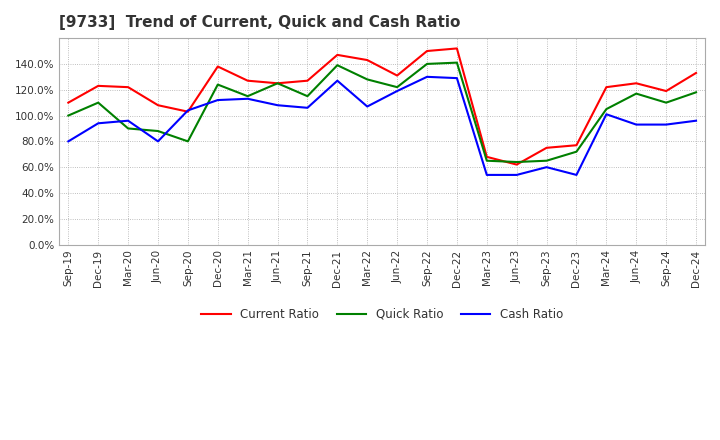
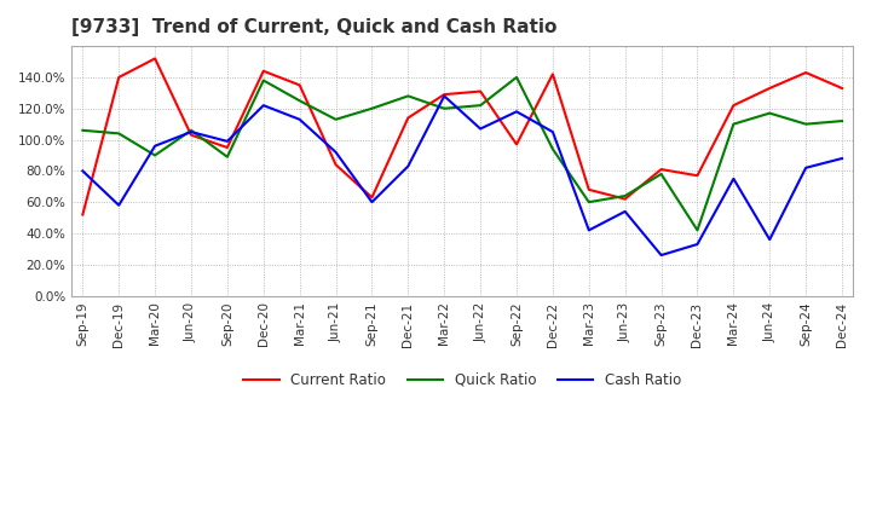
Current Ratio/Sep-19: 110% -> 52%
Quick Ratio/Sep-19: 100% -> 106%
Current Ratio/Dec-19: 123% -> 140%
Quick Ratio/Dec-19: 110% -> 104%
Cash Ratio/Dec-19: 94% -> 58%
Current Ratio/Mar-20: 122% -> 152%
Current Ratio/Jun-20: 108% -> 103%
Quick Ratio/Jun-20: 88% -> 106%
Cash Ratio/Jun-20: 80% -> 105%
Current Ratio/Sep-20: 103% -> 95%
Quick Ratio/Sep-20: 80% -> 89%
Cash Ratio/Sep-20: 104% -> 99%
Current Ratio/Dec-20: 138% -> 144%
Quick Ratio/Dec-20: 124% -> 138%
Cash Ratio/Dec-20: 112% -> 122%
Current Ratio/Mar-21: 127% -> 135%
Quick Ratio/Mar-21: 115% -> 125%
Current Ratio/Jun-21: 125% -> 84%
Quick Ratio/Jun-21: 125% -> 113%
Cash Ratio/Jun-21: 108% -> 92%
Current Ratio/Sep-21: 127% -> 63%
Quick Ratio/Sep-21: 115% -> 120%
Cash Ratio/Sep-21: 106% -> 60%
Current Ratio/Dec-21: 147% -> 114%
Quick Ratio/Dec-21: 139% -> 128%
Cash Ratio/Dec-21: 127% -> 83%
Current Ratio/Mar-22: 143% -> 129%
Quick Ratio/Mar-22: 128% -> 120%
Cash Ratio/Mar-22: 107% -> 128%
Cash Ratio/Jun-22: 119% -> 107%
Current Ratio/Sep-22: 150% -> 97%
Cash Ratio/Sep-22: 130% -> 118%
Current Ratio/Dec-22: 152% -> 142%
Quick Ratio/Dec-22: 141% -> 94%
Cash Ratio/Dec-22: 129% -> 105%
Quick Ratio/Mar-23: 65% -> 60%
Cash Ratio/Mar-23: 54% -> 42%
Current Ratio/Sep-23: 75% -> 81%
Quick Ratio/Sep-23: 65% -> 78%
Cash Ratio/Sep-23: 60% -> 26%
Quick Ratio/Dec-23: 72% -> 42%
Cash Ratio/Dec-23: 54% -> 33%
Quick Ratio/Mar-24: 105% -> 110%
Cash Ratio/Mar-24: 101% -> 75%
Current Ratio/Jun-24: 125% -> 133%
Cash Ratio/Jun-24: 93% -> 36%
Current Ratio/Sep-24: 119% -> 143%
Cash Ratio/Sep-24: 93% -> 82%
Quick Ratio/Dec-24: 118% -> 112%
Cash Ratio/Dec-24: 96% -> 88%
